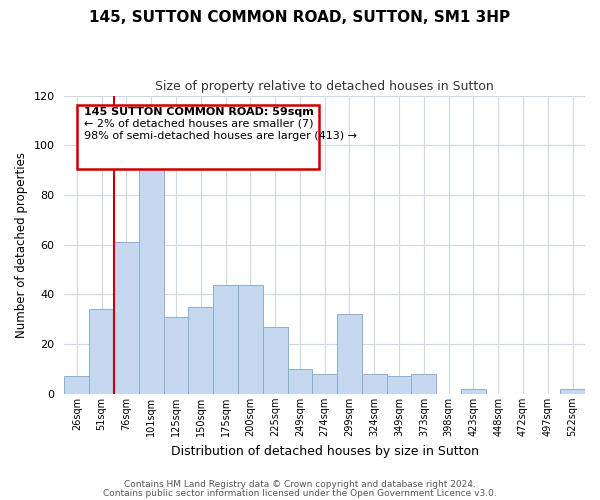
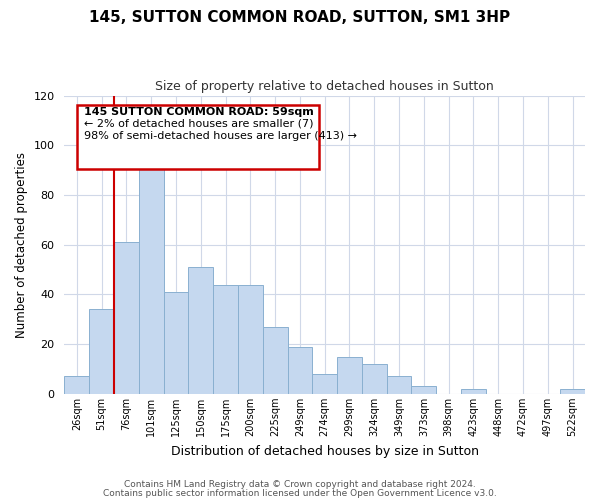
125sqm: 31 -> 41
150sqm: 35 -> 51
249sqm: 10 -> 19
299sqm: 32 -> 15
324sqm: 8 -> 12
373sqm: 8 -> 3
